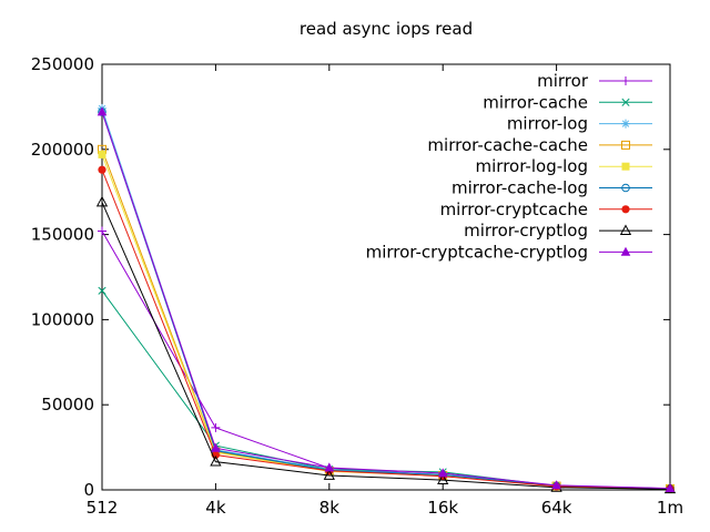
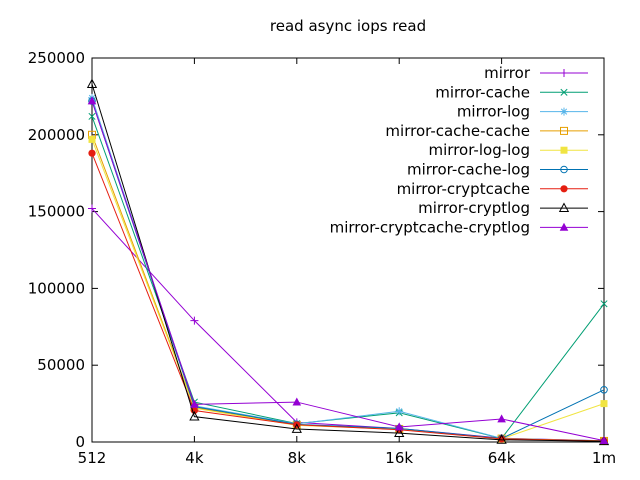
mirror-cache/512: 117000 -> 212000
mirror-cryptlog/512: 169000 -> 233000
mirror/4k: 36000 -> 79000
mirror-cryptcache-cryptlog/8k: 13000 -> 26000
mirror-cache/16k: 10000 -> 19000
mirror-log/16k: 9000 -> 20000
mirror-cryptcache-cryptlog/64k: 3000 -> 15000
mirror-cache/1m: 1000 -> 90000
mirror-log-log/1m: 1000 -> 25000
mirror-cache-log/1m: 1000 -> 34000
